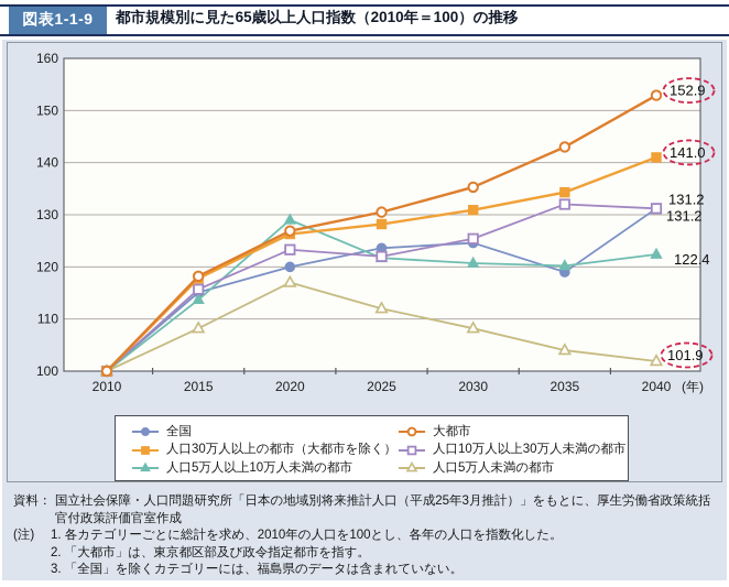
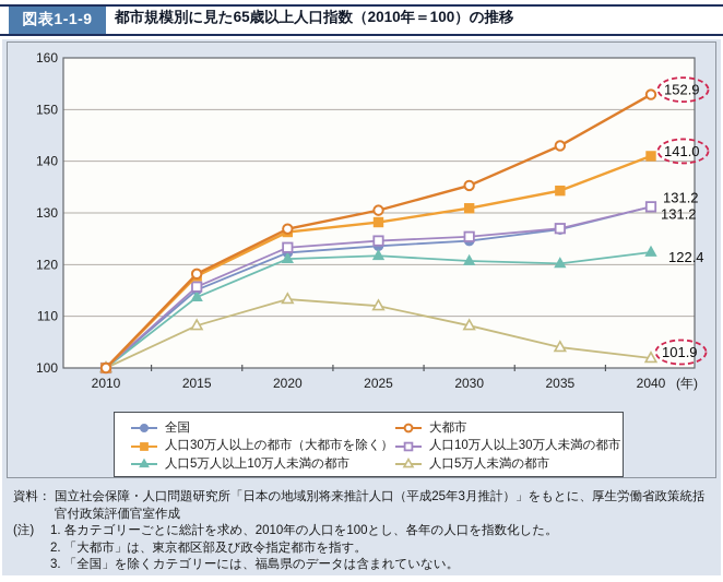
全国/2020: 120 -> 122
人口5万人以上10万人未満の都市/2020: 129 -> 121
人口5万人未満の都市/2020: 117 -> 113
人口10万人以上30万人未満の都市/2025: 122 -> 125
全国/2035: 119 -> 127
人口10万人以上30万人未満の都市/2035: 132 -> 127
